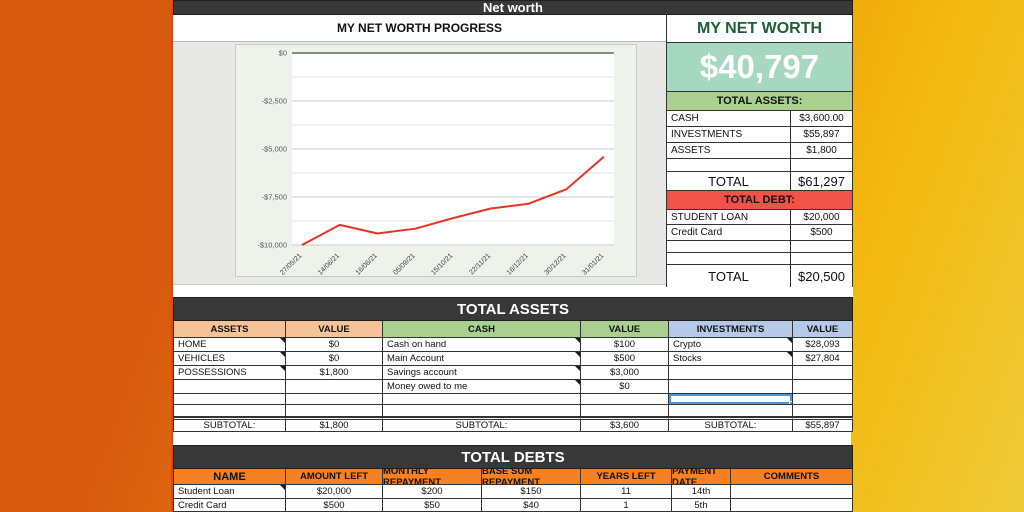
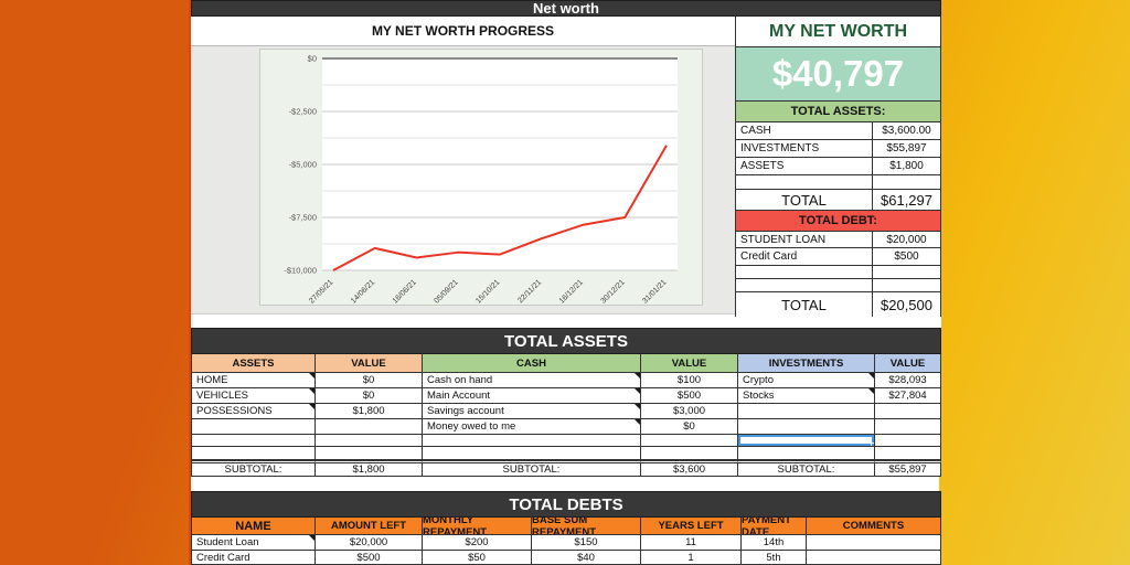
15/10/21: -$8600 -> -$9200
22/11/21: -$8100 -> -$8500
30/12/21: -$7100 -> -$7500
31/01/21: -$5400 -> -$4100
